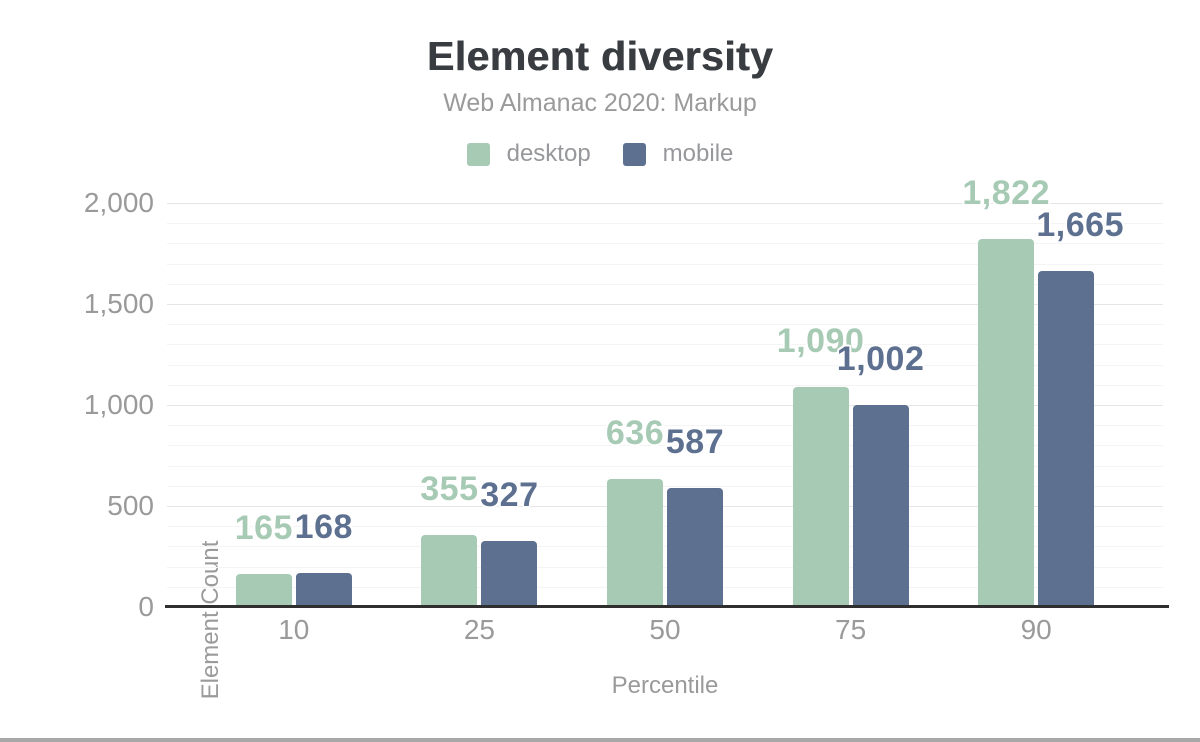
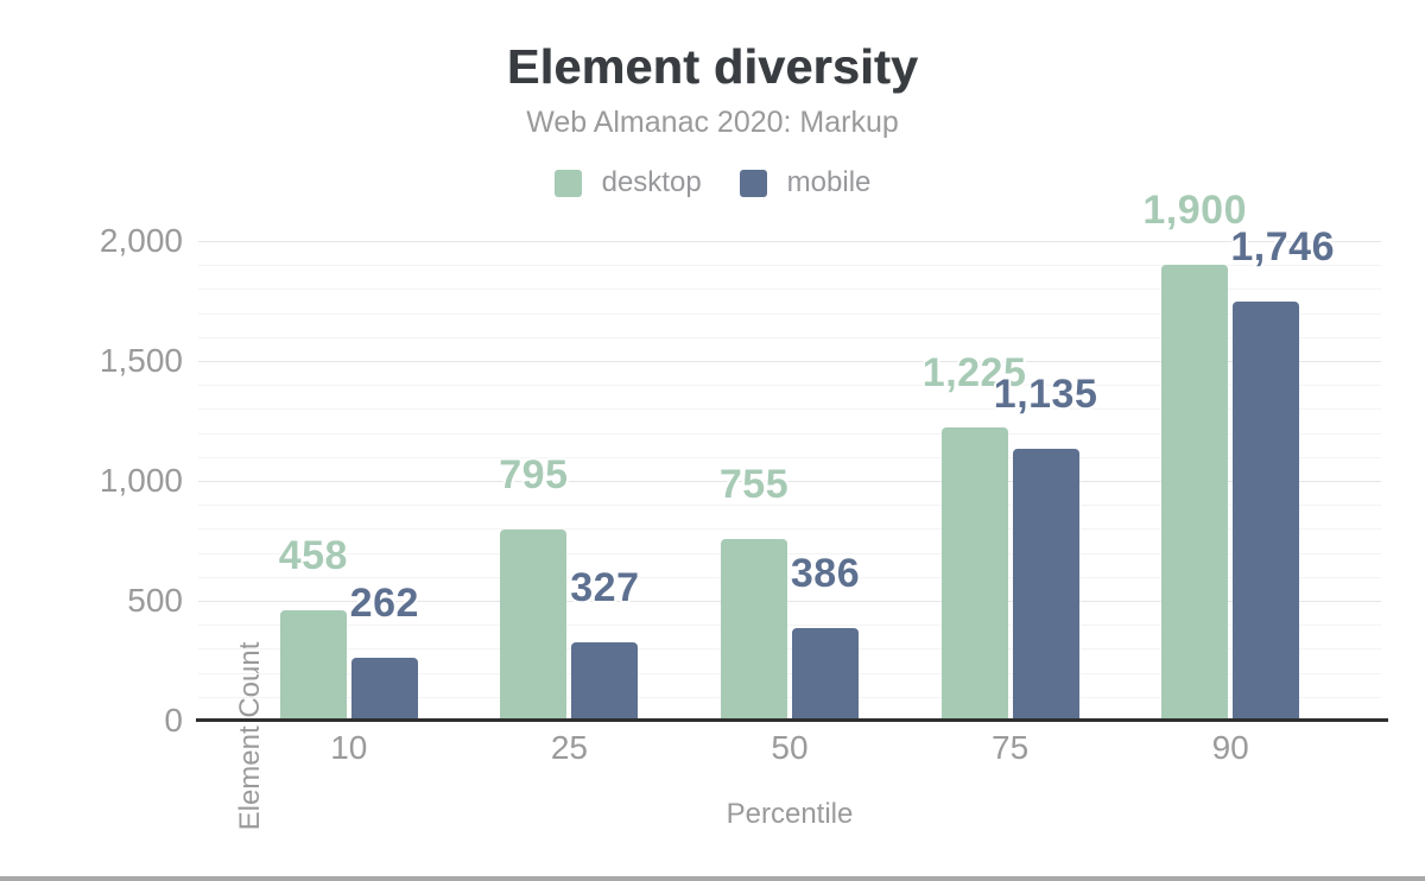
desktop/10: 165 -> 458
mobile/10: 168 -> 262
desktop/25: 355 -> 795
desktop/50: 636 -> 755
mobile/50: 587 -> 386
desktop/75: 1,090 -> 1,225
mobile/75: 1,002 -> 1,135
desktop/90: 1,822 -> 1,900
mobile/90: 1,665 -> 1,746
